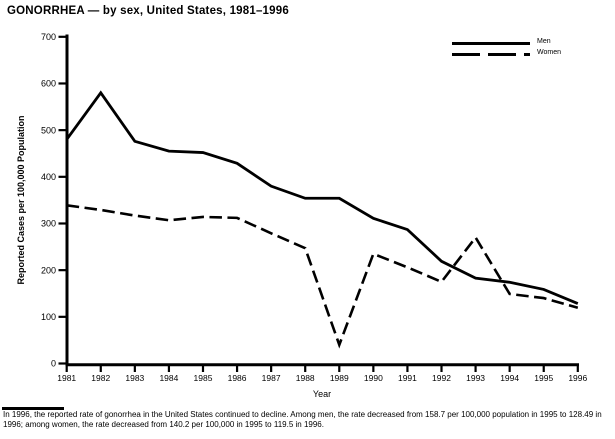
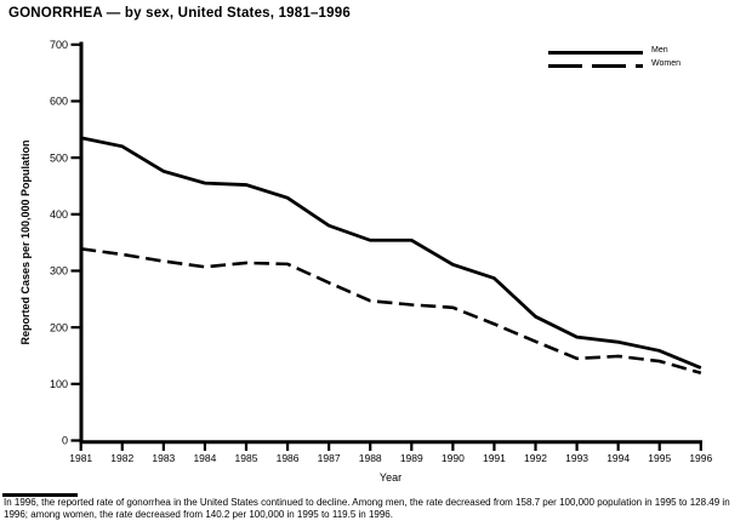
Men/1981: 480 -> 540
Men/1982: 580 -> 520
Women/1989: 40 -> 240
Women/1993: 270 -> 140
